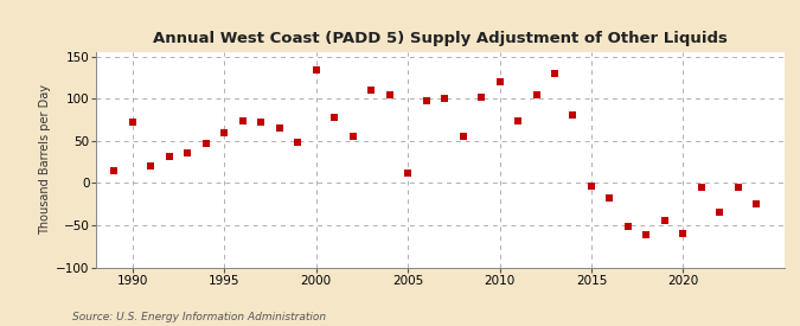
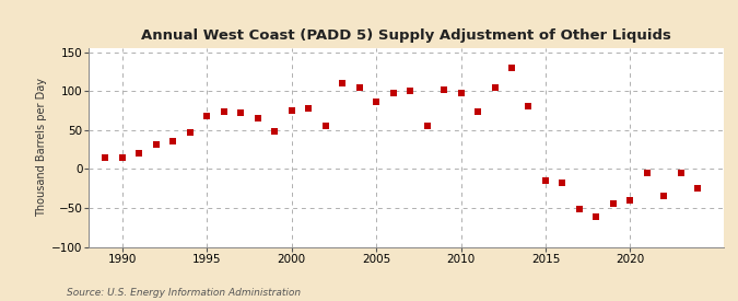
1990: 72 -> 15
1995: 60 -> 68
2000: 134 -> 75
2005: 12 -> 86
2010: 120 -> 97
2015: -4 -> -15
2020: -60 -> -40
